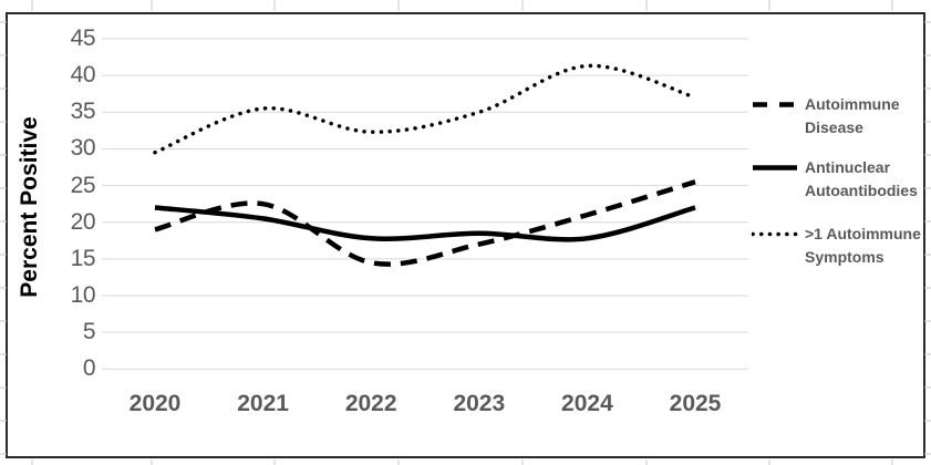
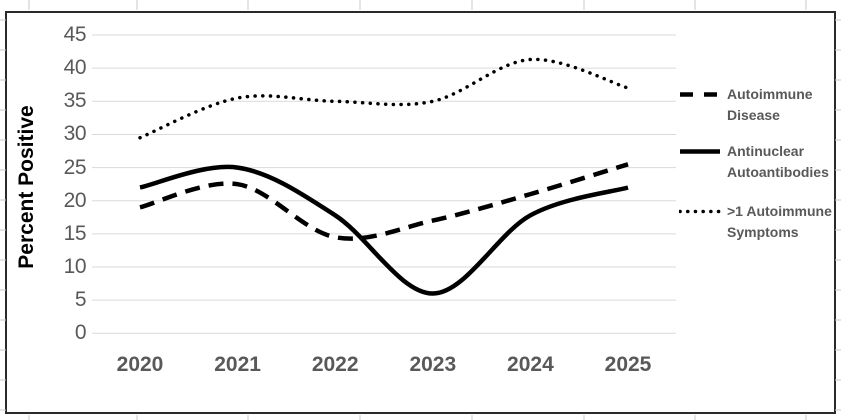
Antinuclear Autoantibodies/2021: 20 -> 25
>1 Autoimmune Symptoms/2022: 32 -> 35
Antinuclear Autoantibodies/2023: 18 -> 6
